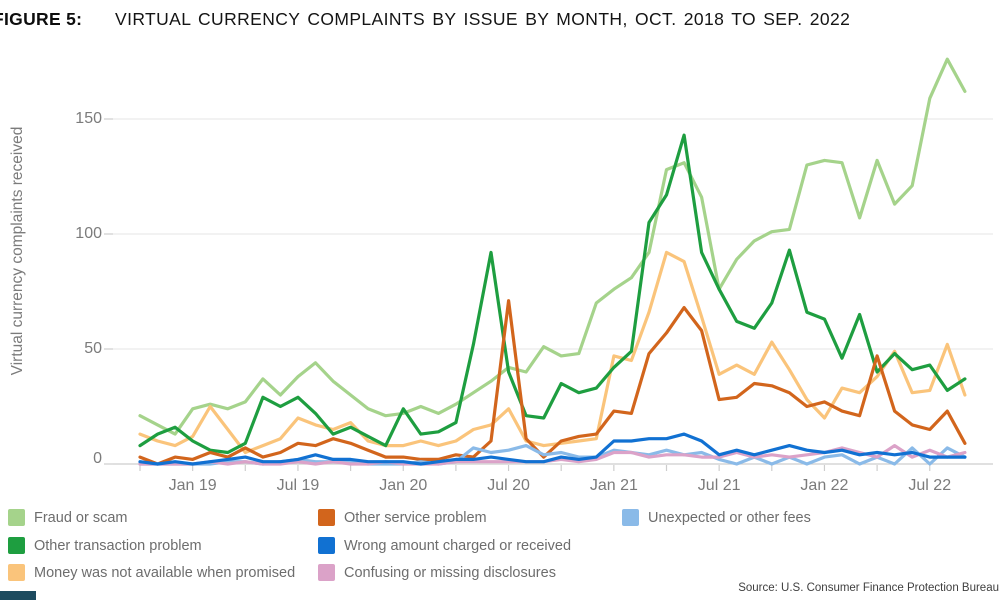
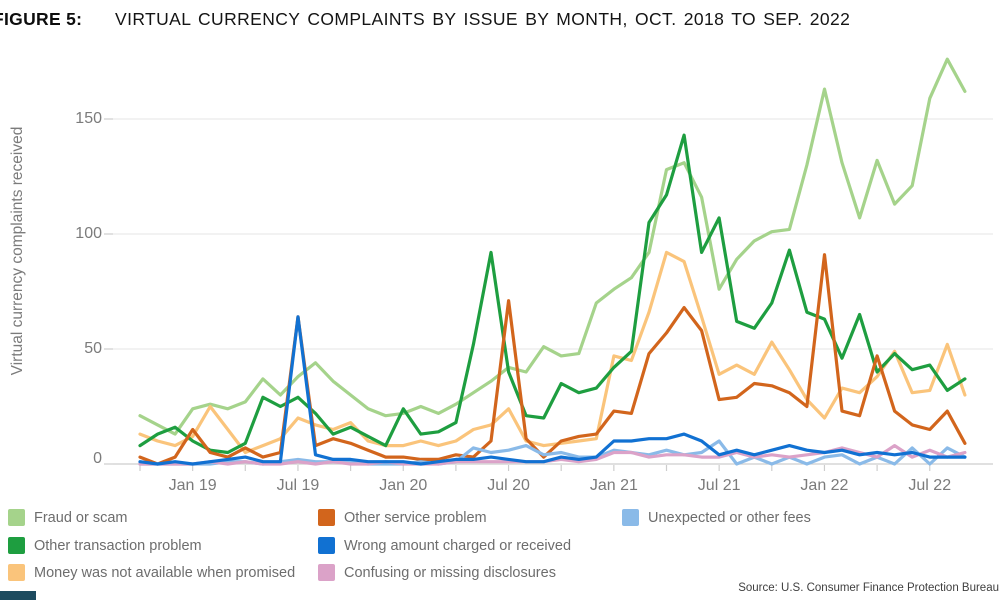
Other service problem/Jan 19: 2 -> 15
Other service problem/Jul 19: 9 -> 64
Wrong amount charged or received/Jul 19: 2 -> 64
Other transaction problem/Jul 21: 76 -> 107
Unexpected or other fees/Jul 21: 2 -> 10
Fraud or scam/Jan 22: 132 -> 163
Other service problem/Jan 22: 27 -> 91
